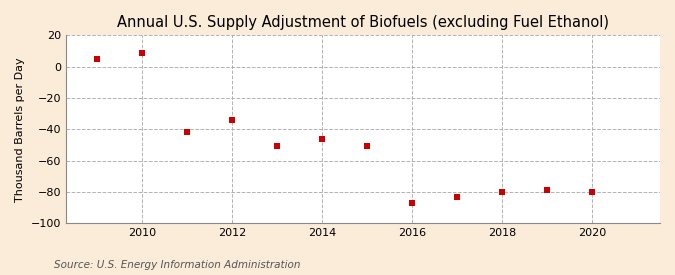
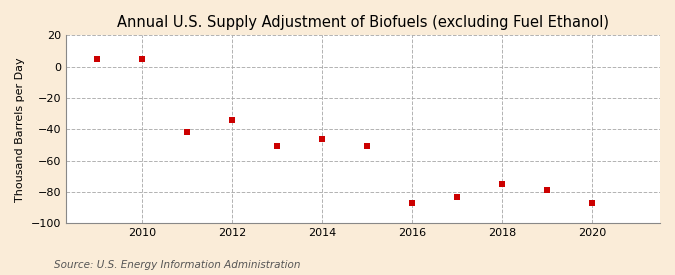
2010: 9 -> 5
2018: -80 -> -75
2020: -80 -> -87
